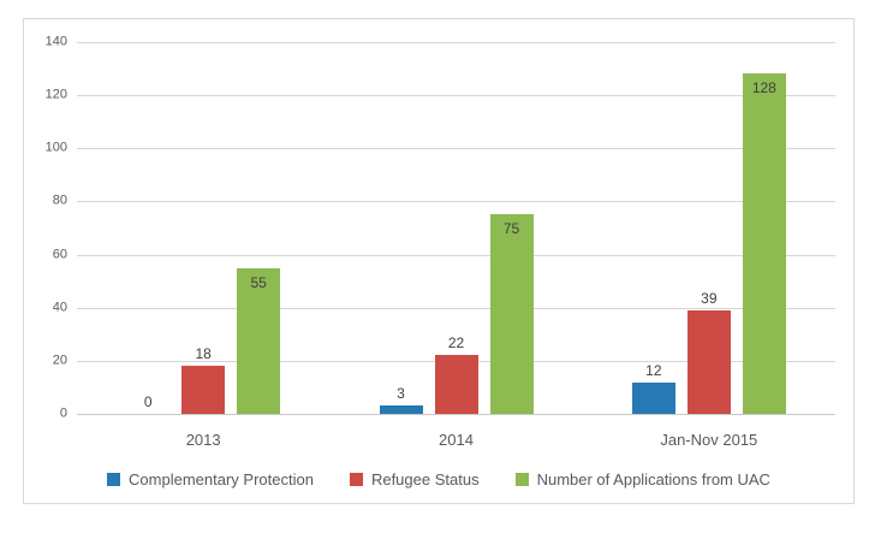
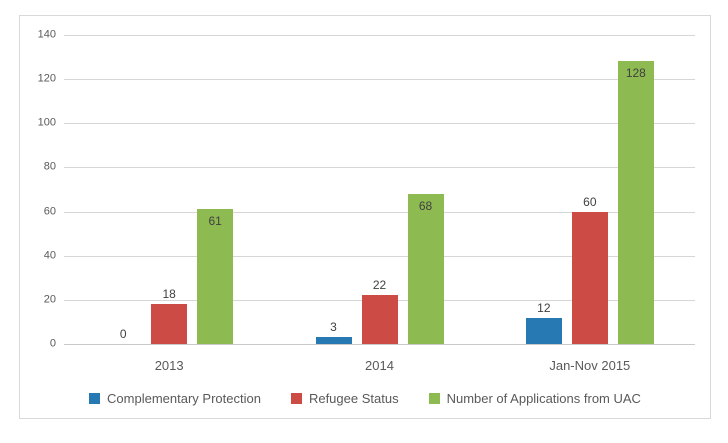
Number of Applications from UAC/2013: 55 -> 61
Number of Applications from UAC/2014: 75 -> 68
Refugee Status/Jan-Nov 2015: 39 -> 60
